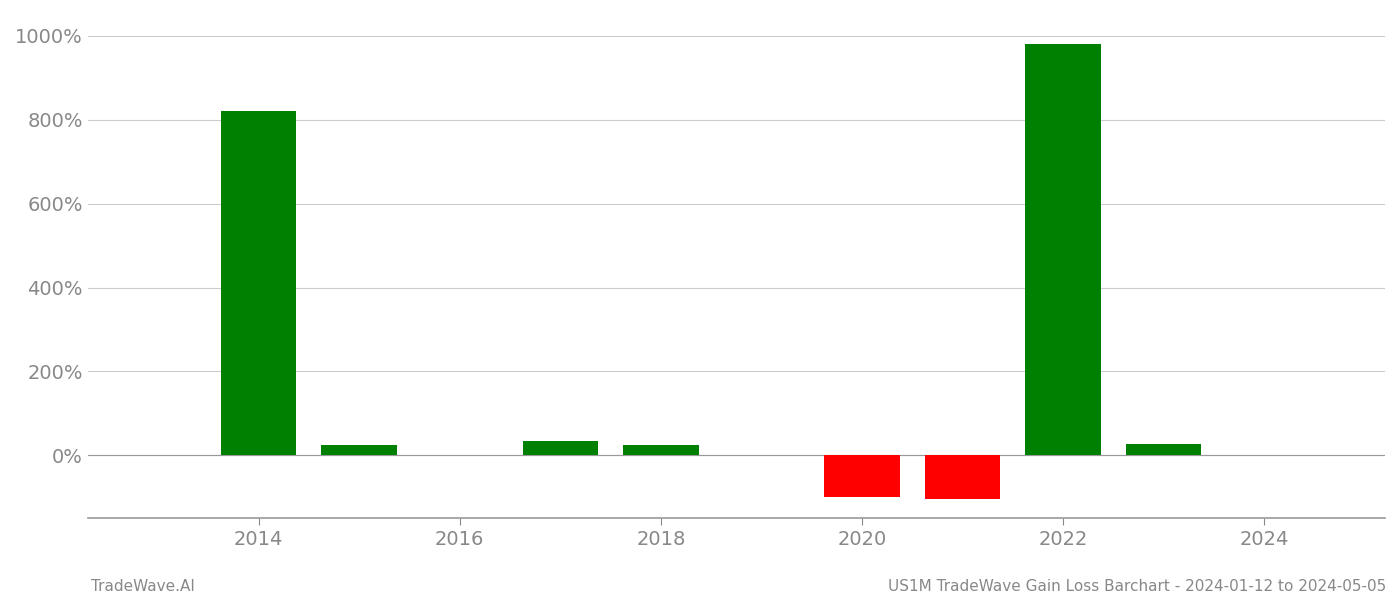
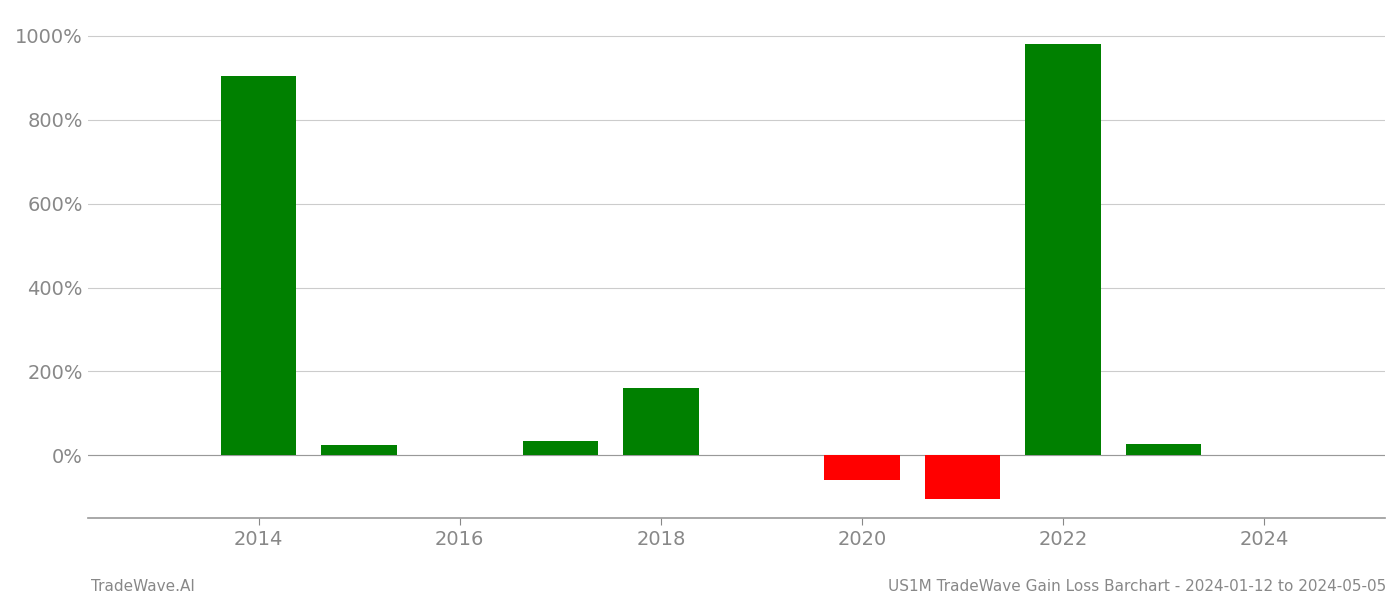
2014: 820% -> 905%
2018: 25% -> 160%
2020: -100% -> -60%
